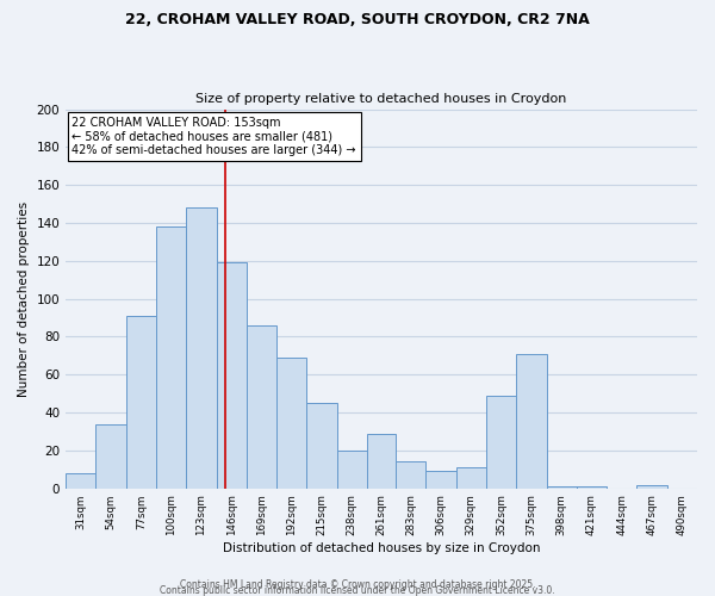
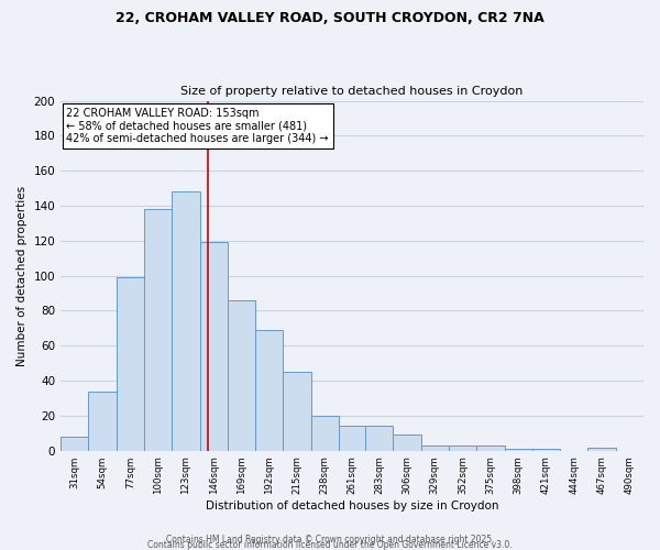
77sqm: 91 -> 99
261sqm: 29 -> 14
329sqm: 11 -> 3
352sqm: 49 -> 3
375sqm: 71 -> 3
